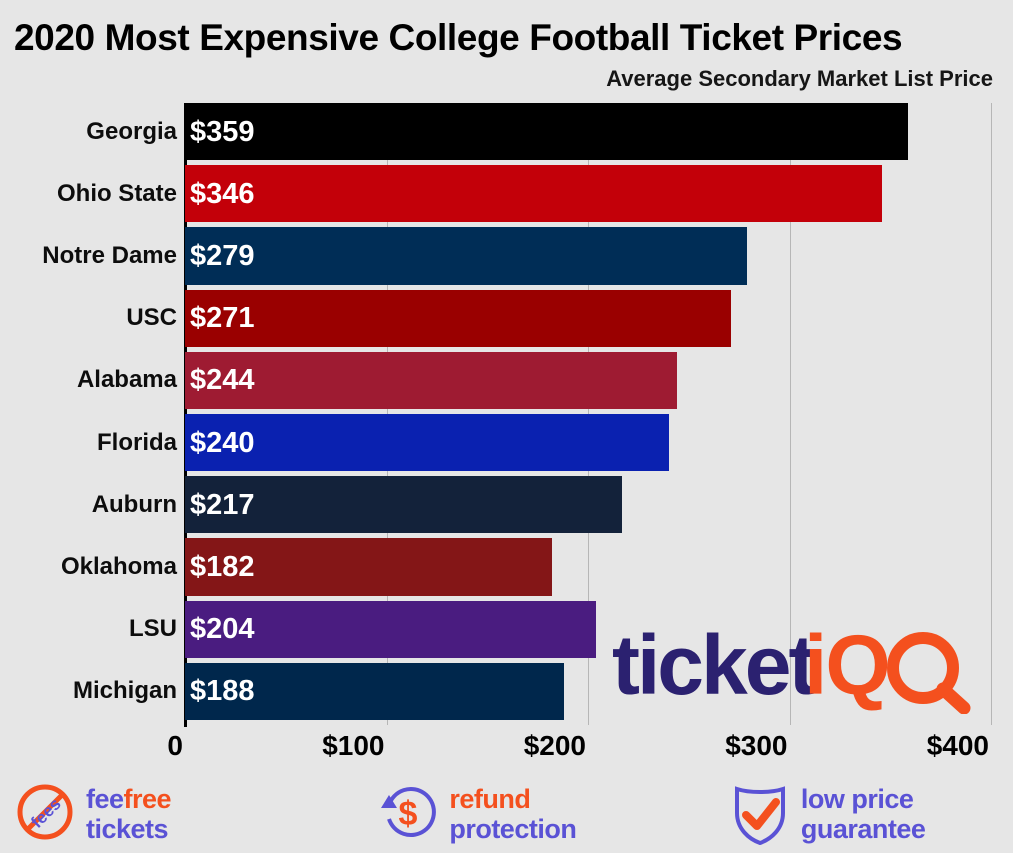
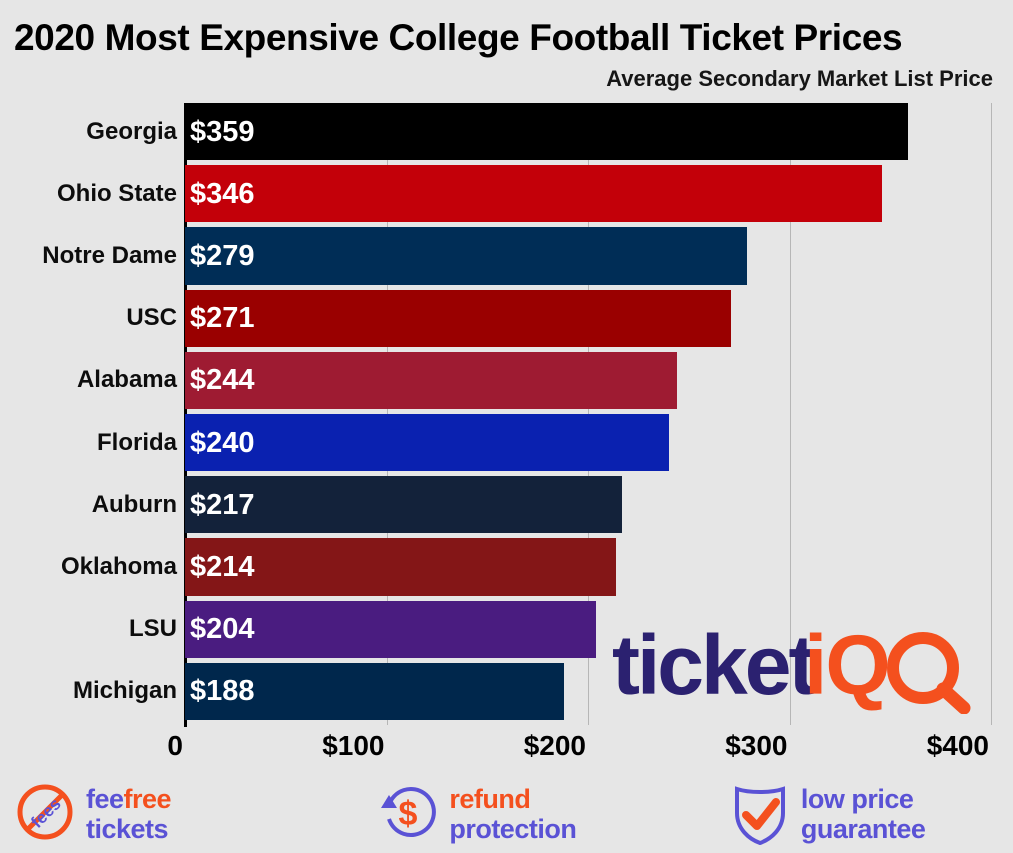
Oklahoma: $182 -> $214
